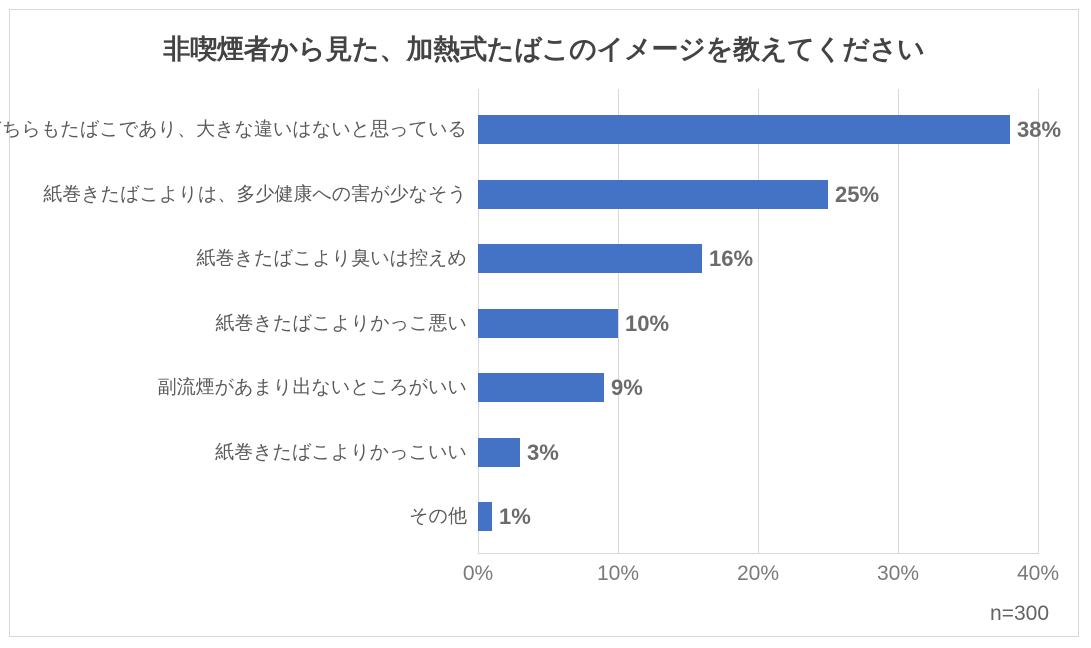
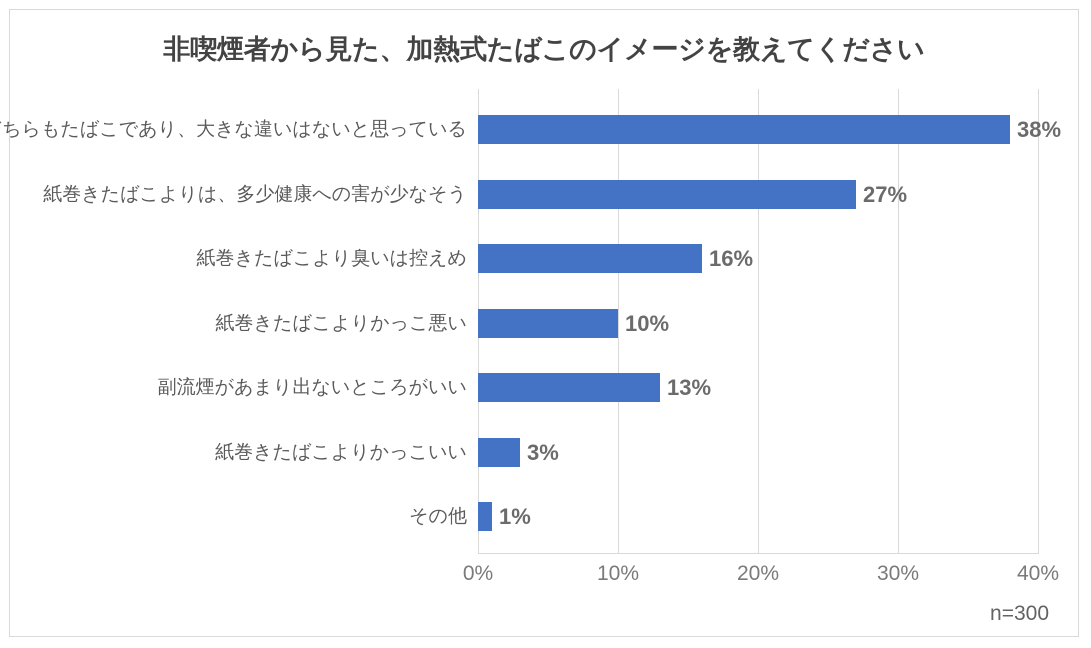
紙巻きたばこよりは、多少健康への害が少なそう: 25% -> 27%
副流煙があまり出ないところがいい: 9% -> 13%
